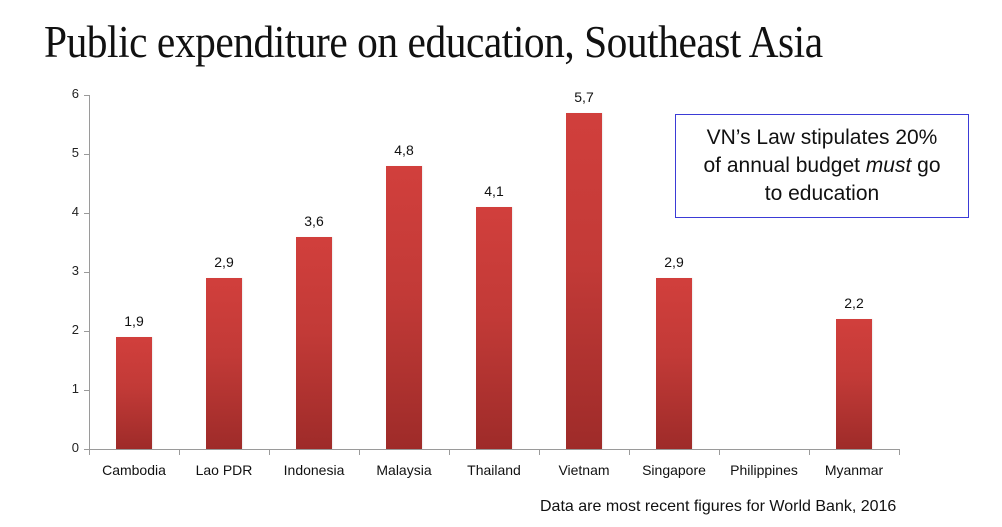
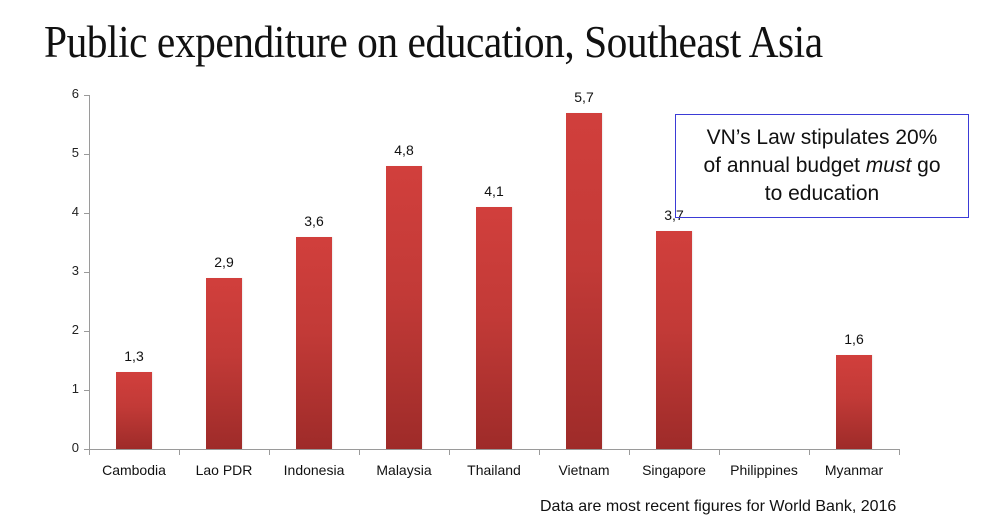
Cambodia: 1,9 -> 1,3
Singapore: 2,9 -> 3,7
Myanmar: 2,2 -> 1,6
